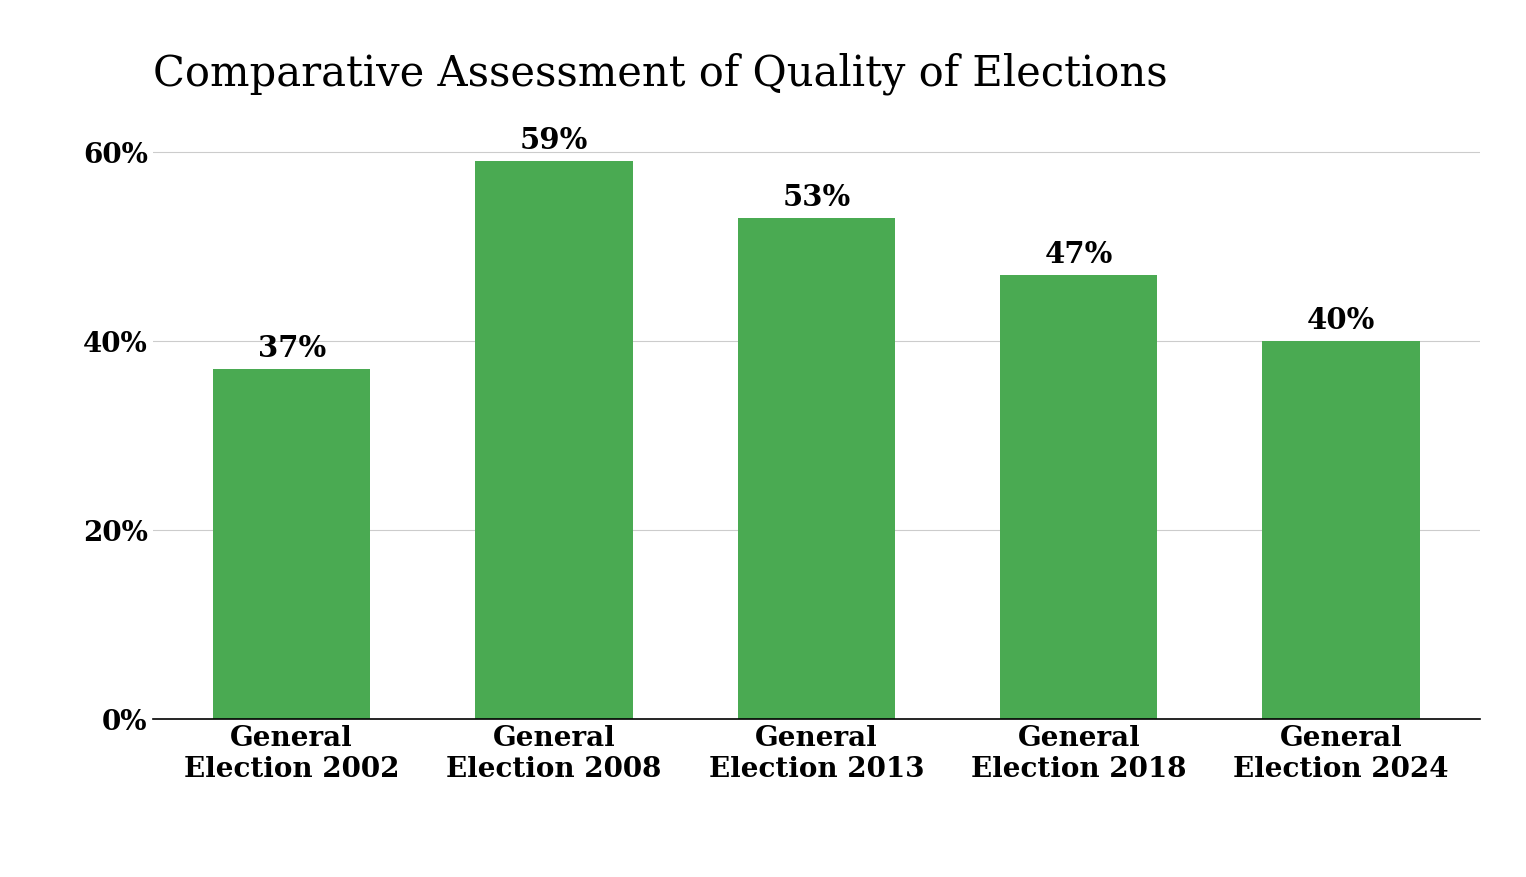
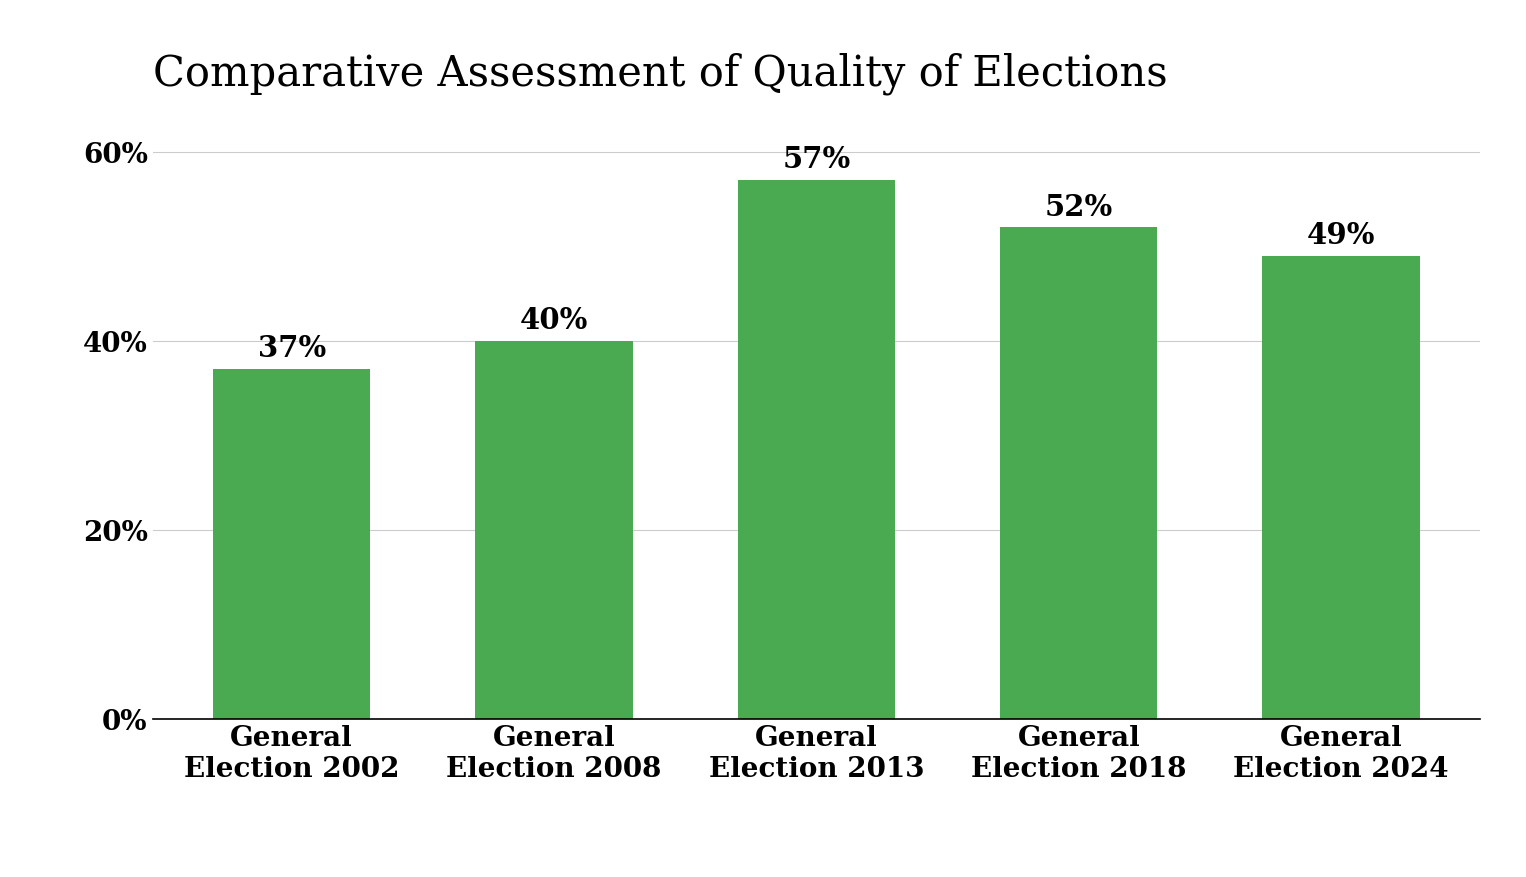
General Election 2008: 59% -> 40%
General Election 2013: 53% -> 57%
General Election 2018: 47% -> 52%
General Election 2024: 40% -> 49%
